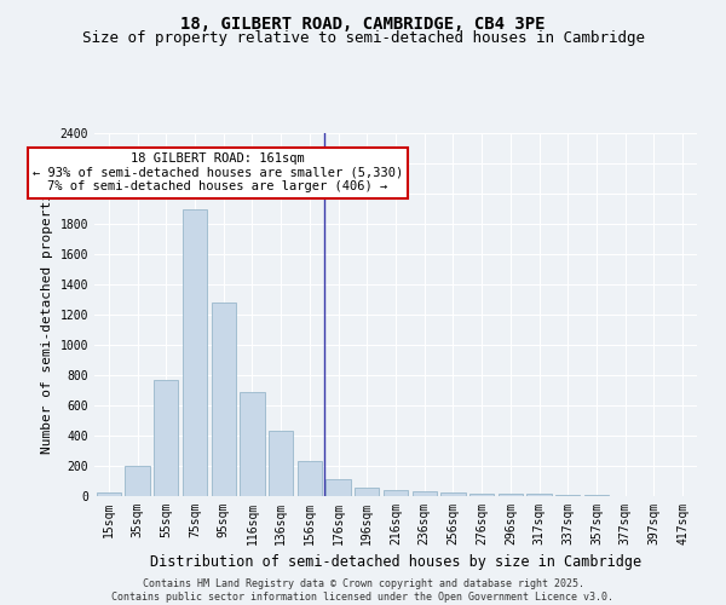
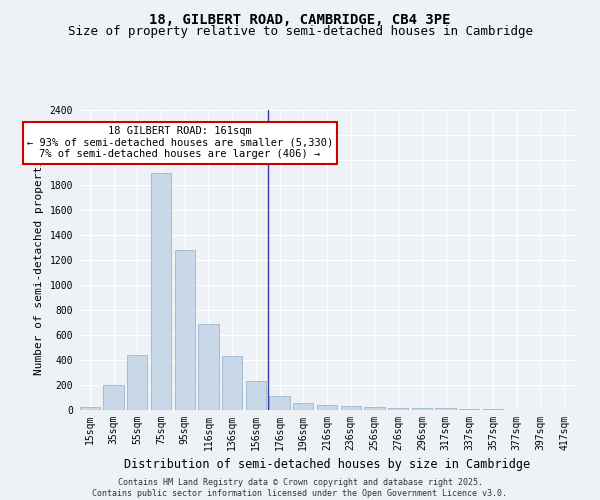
55sqm: 770 -> 440
